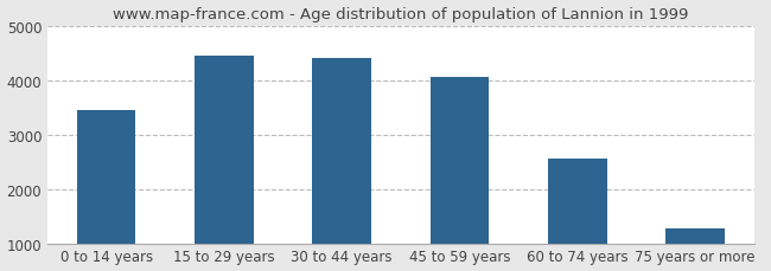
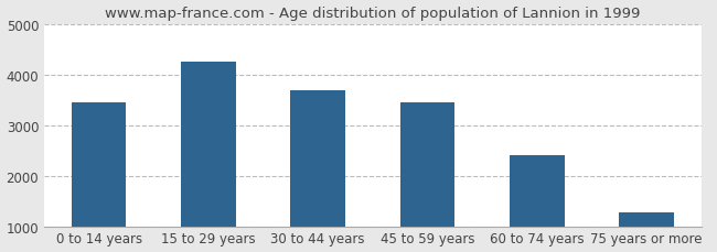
15 to 29 years: 4450 -> 4250
30 to 44 years: 4400 -> 3680
45 to 59 years: 4050 -> 3450
60 to 74 years: 2550 -> 2400
